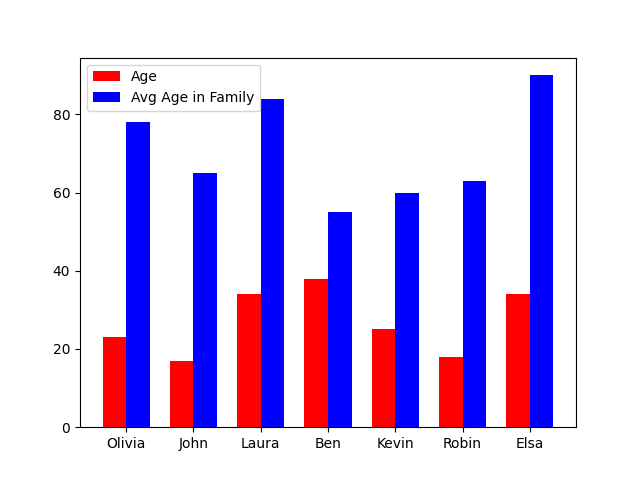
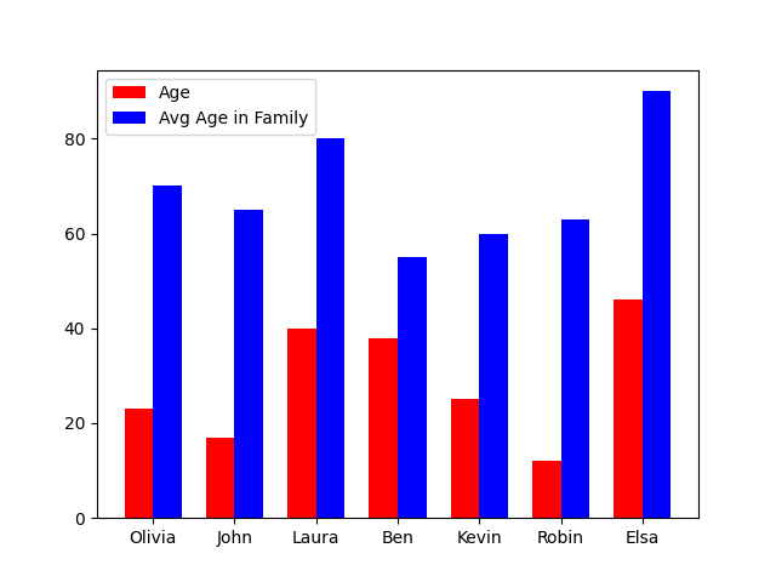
Avg Age in Family/Olivia: 78 -> 70
Age/Laura: 34 -> 40
Avg Age in Family/Laura: 84 -> 80
Age/Robin: 18 -> 12
Age/Elsa: 34 -> 46
